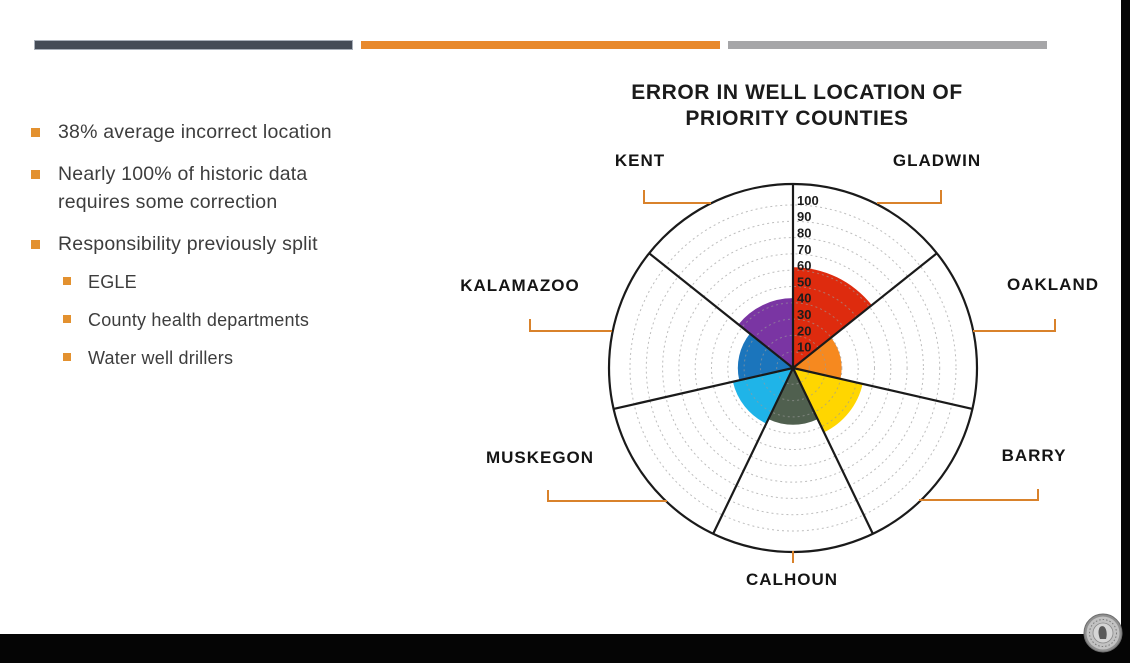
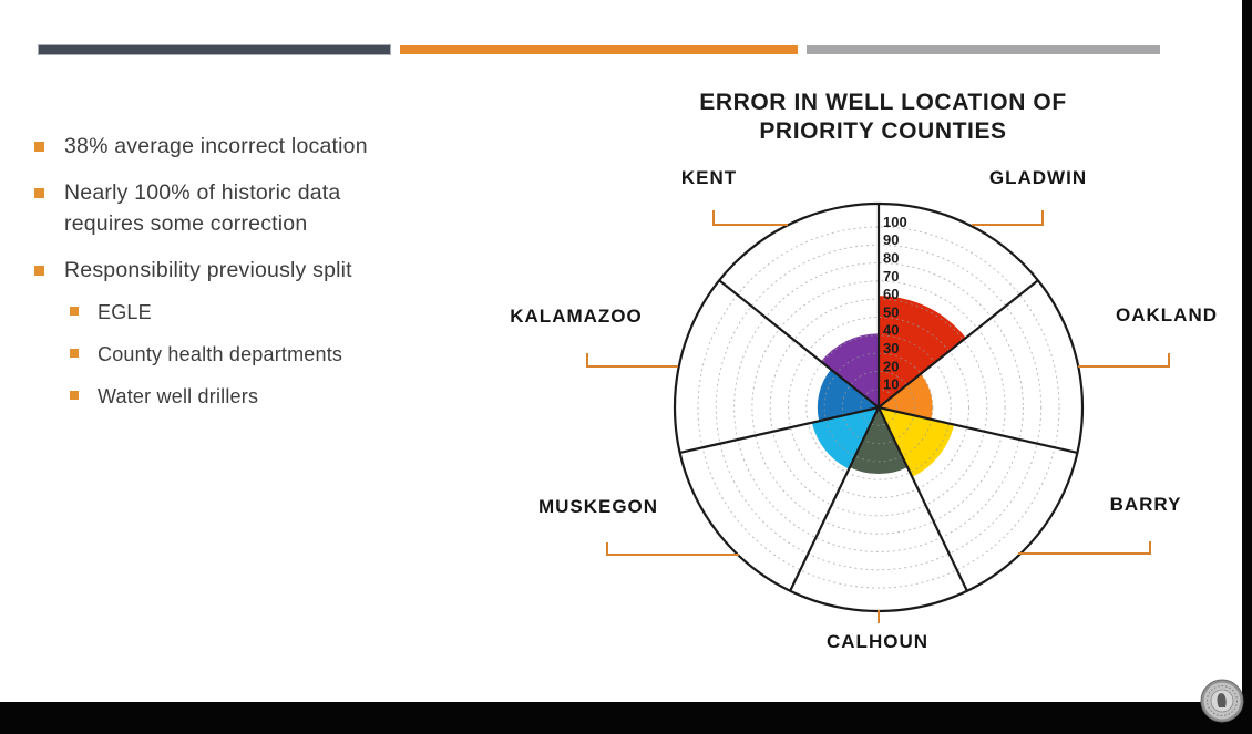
BARRY: 42 -> 41
CALHOUN: 33 -> 35
KENT: 41 -> 39
